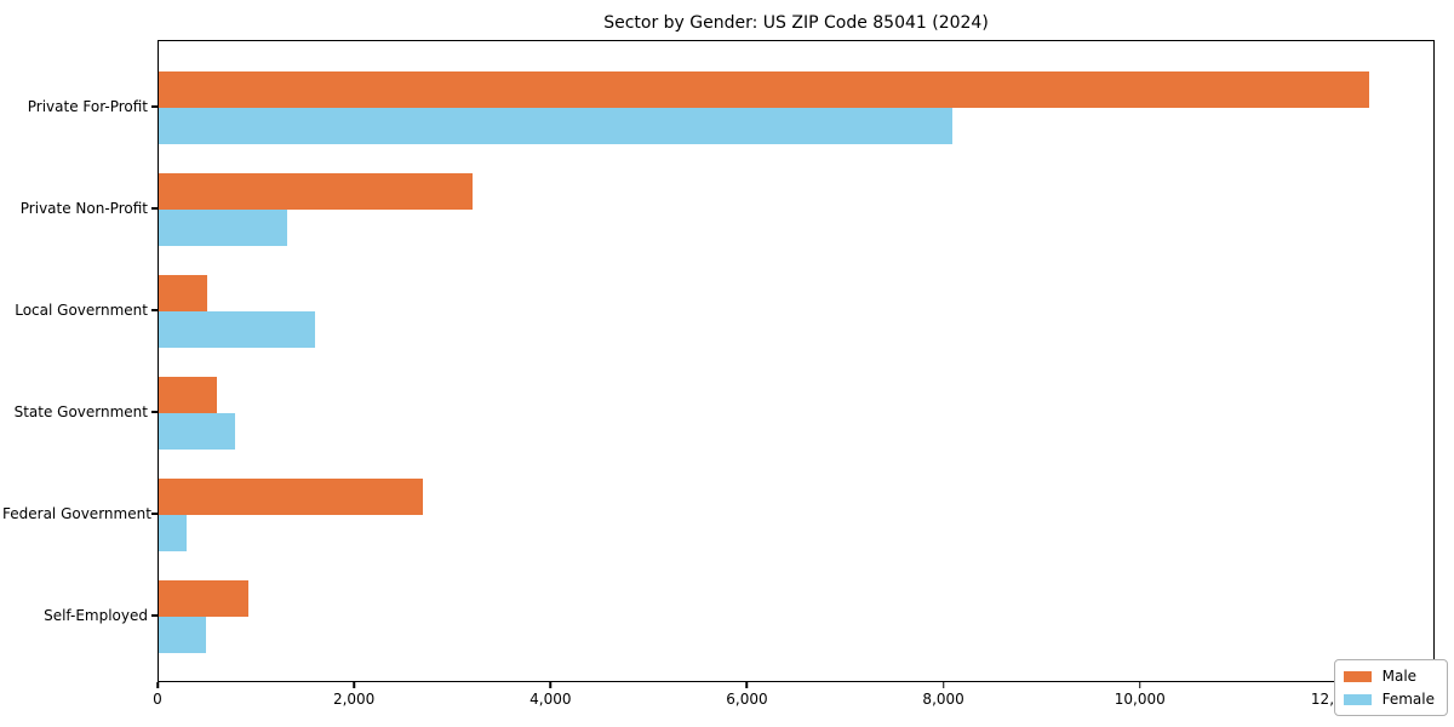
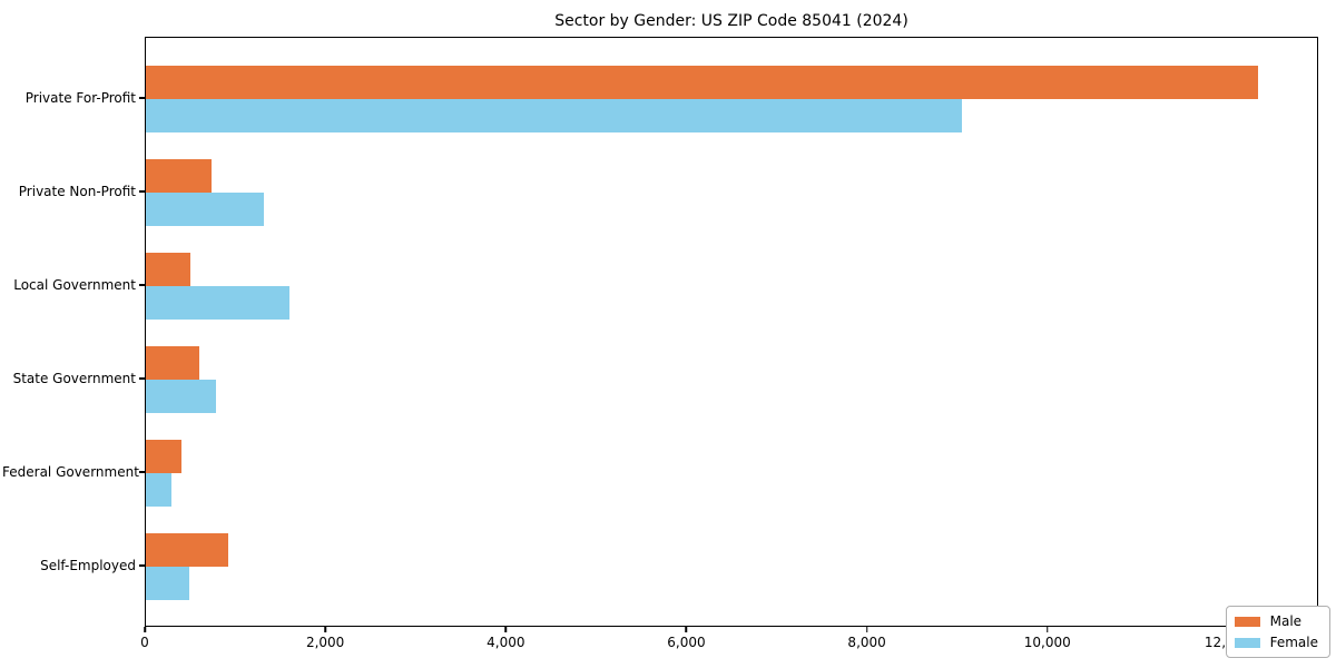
Female/Private For-Profit: 8100 -> 9100
Male/Private Non-Profit: 3200 -> 700
Male/Federal Government: 2700 -> 400
